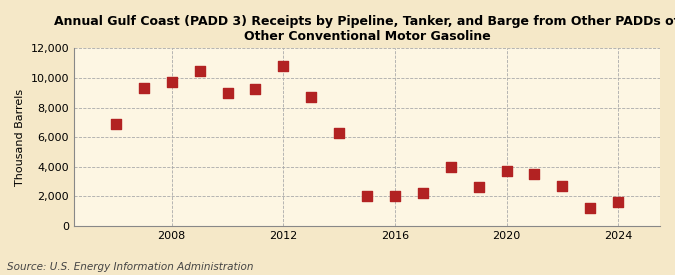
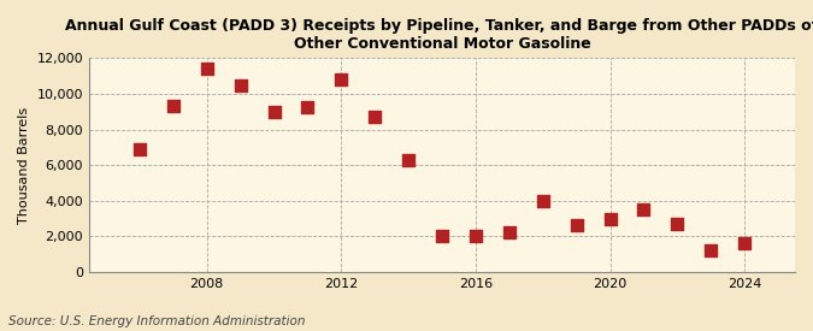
2008: 9,700 -> 11,400
2020: 3,700 -> 3,000
